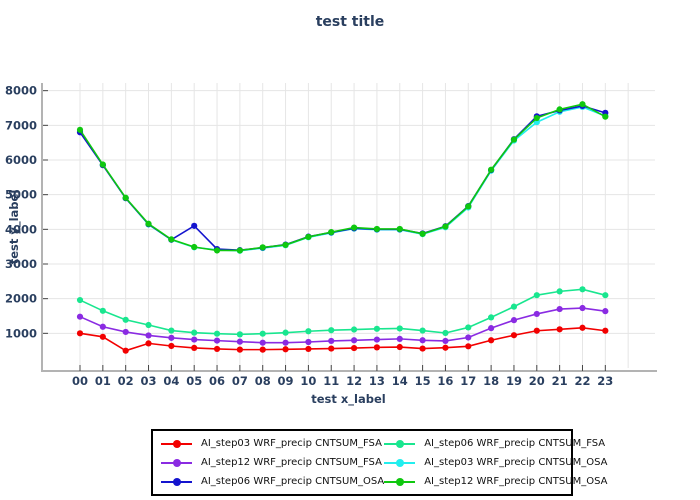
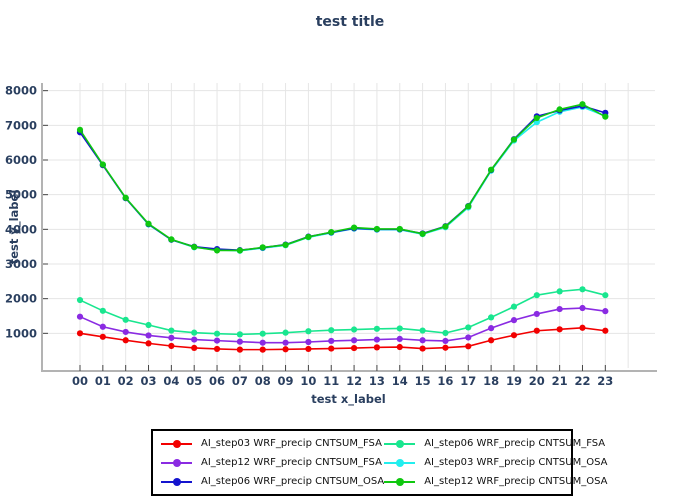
AI_step03 WRF_precip CNTSUM_FSA/02: 500 -> 800
AI_step06 WRF_precip CNTSUM_OSA/05: 4100 -> 3500
